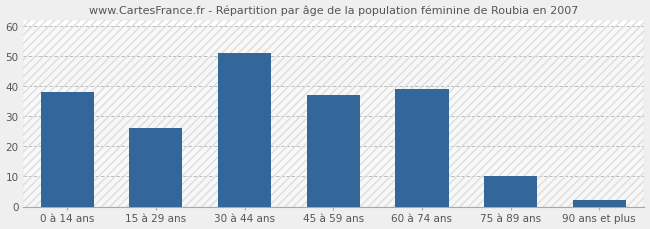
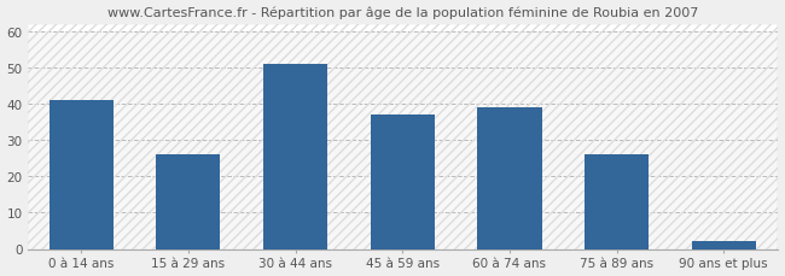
0 à 14 ans: 38 -> 41
75 à 89 ans: 10 -> 26
